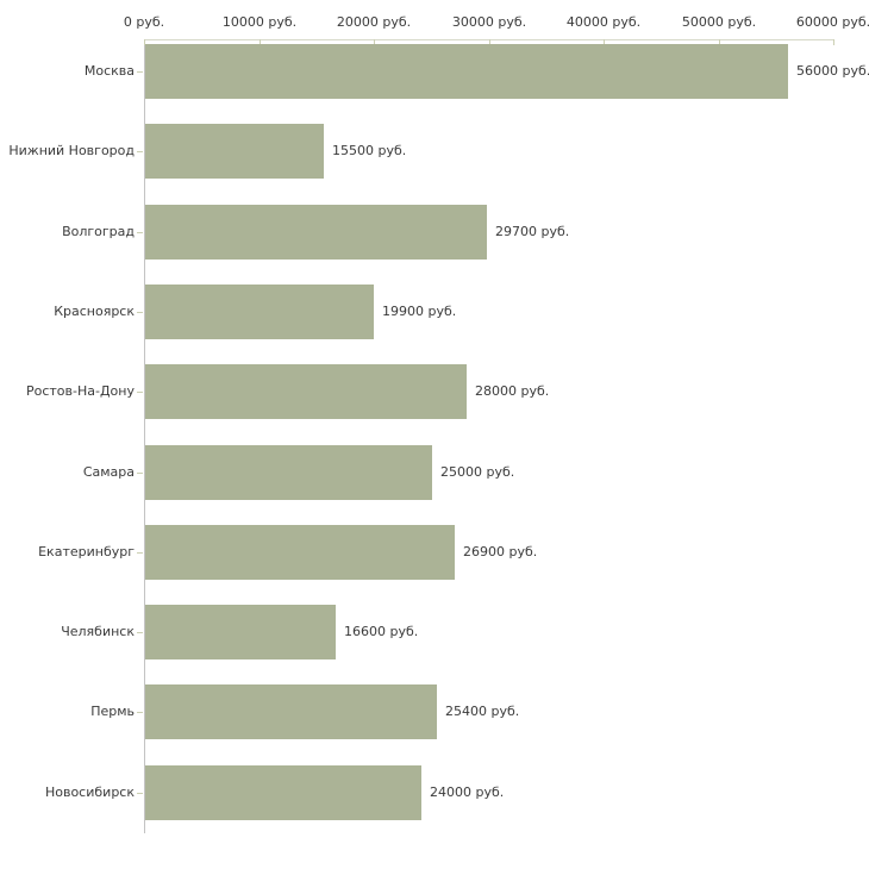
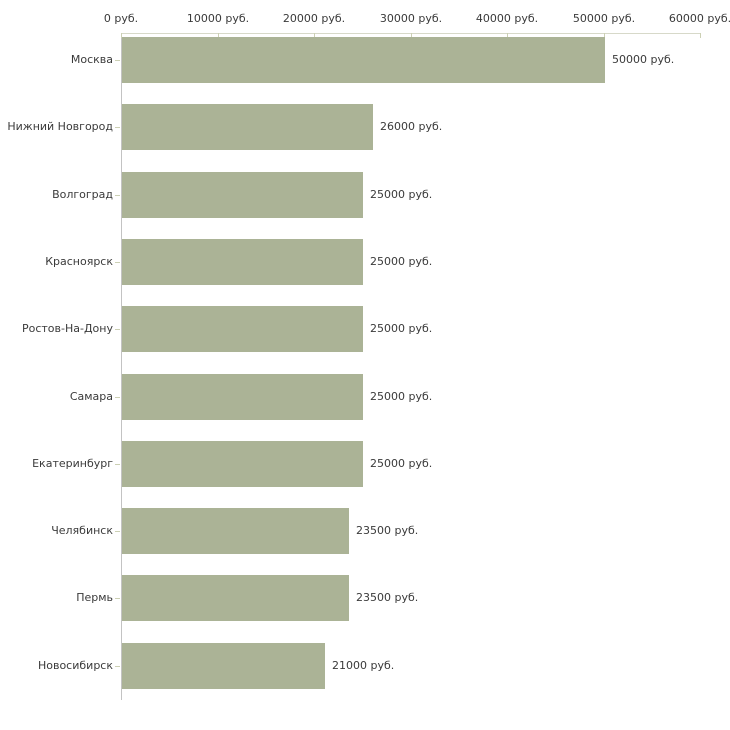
Москва: 56000 -> 50000
Нижний Новгород: 15500 -> 26000
Волгоград: 29700 -> 25000
Красноярск: 19900 -> 25000
Ростов-На-Дону: 28000 -> 25000
Екатеринбург: 26900 -> 25000
Челябинск: 16600 -> 23500
Пермь: 25400 -> 23500
Новосибирск: 24000 -> 21000
